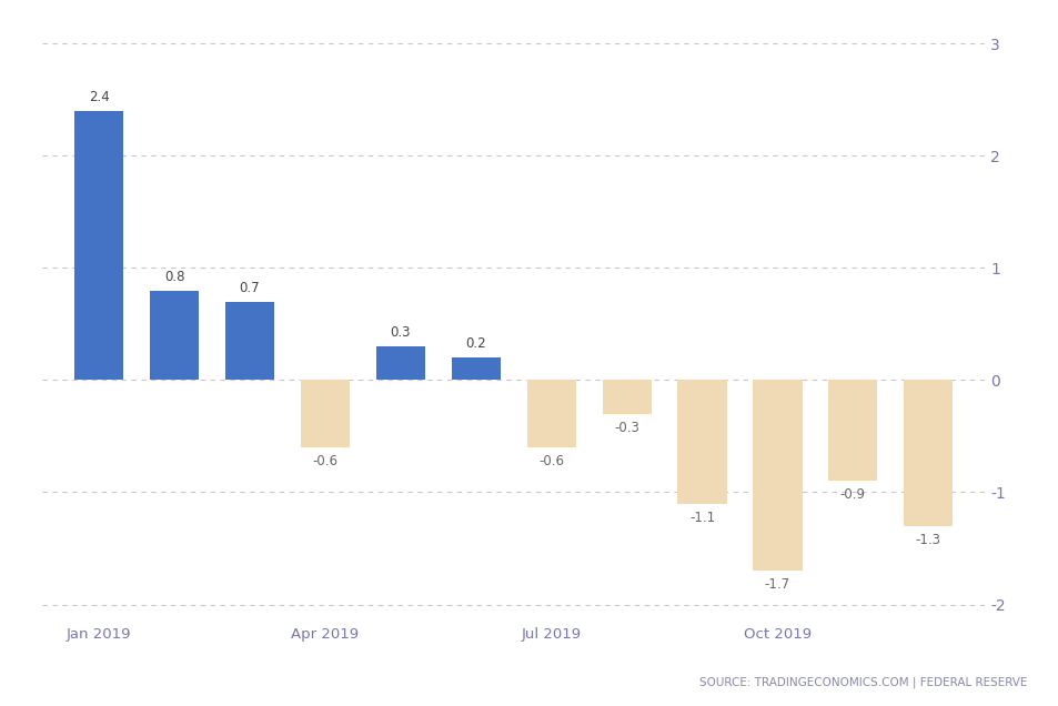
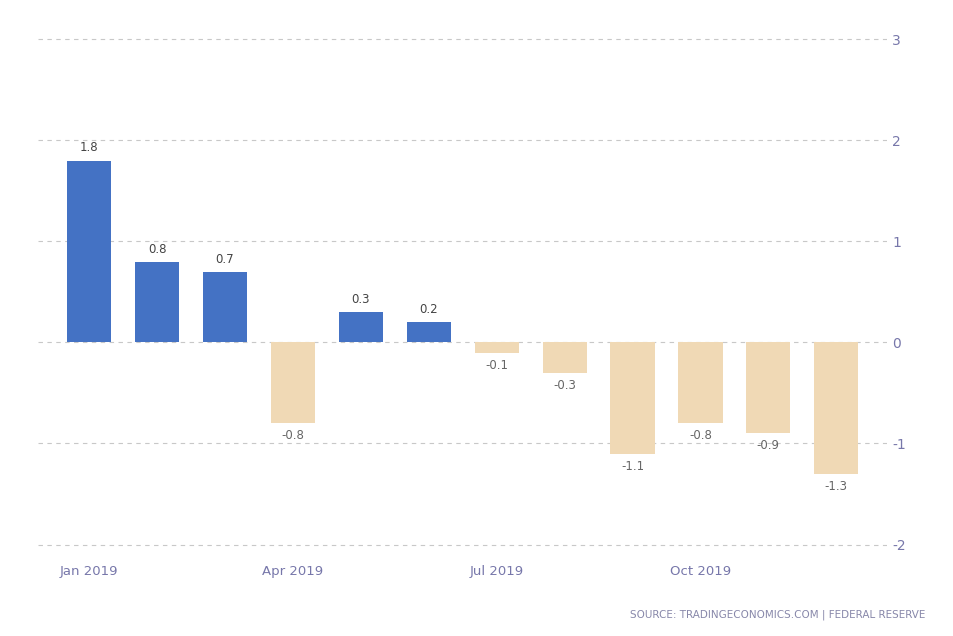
Jan 2019: 2.4 -> 1.8
Apr 2019: -0.6 -> -0.8
Jul 2019: -0.6 -> -0.1
Oct 2019: -1.7 -> -0.8
